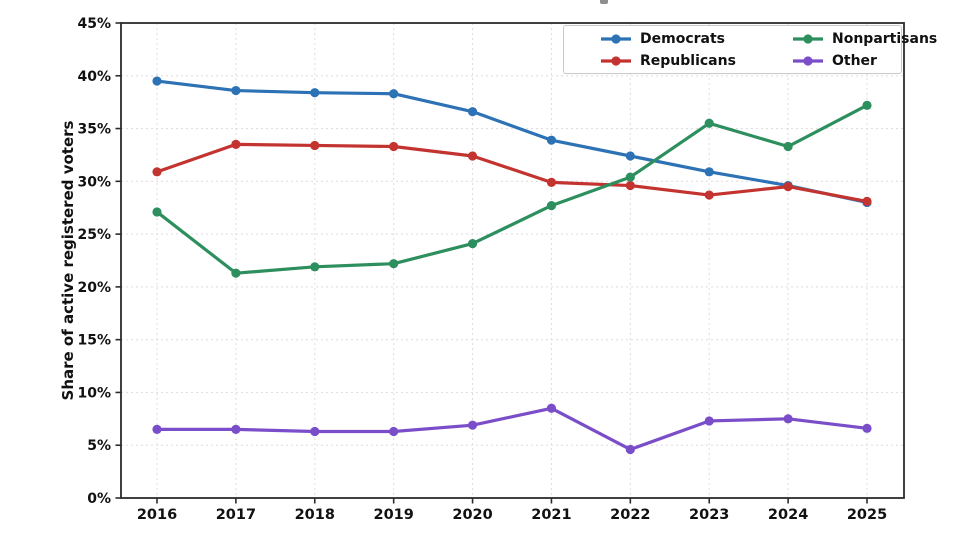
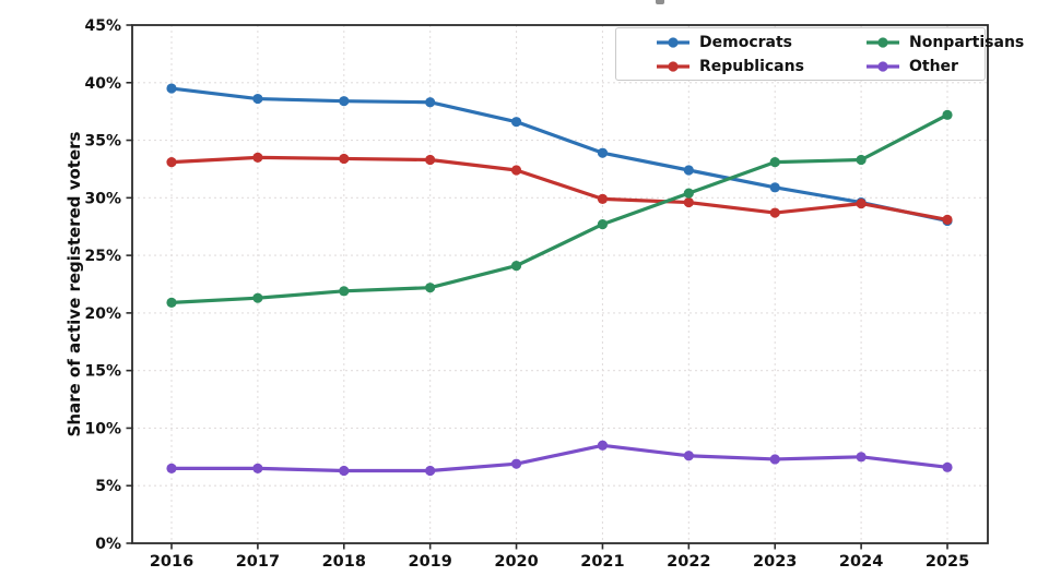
Republicans/2016: 30.9% -> 33.1%
Nonpartisans/2016: 27.1% -> 20.9%
Other/2022: 4.6% -> 7.6%
Nonpartisans/2023: 35.5% -> 33.1%
